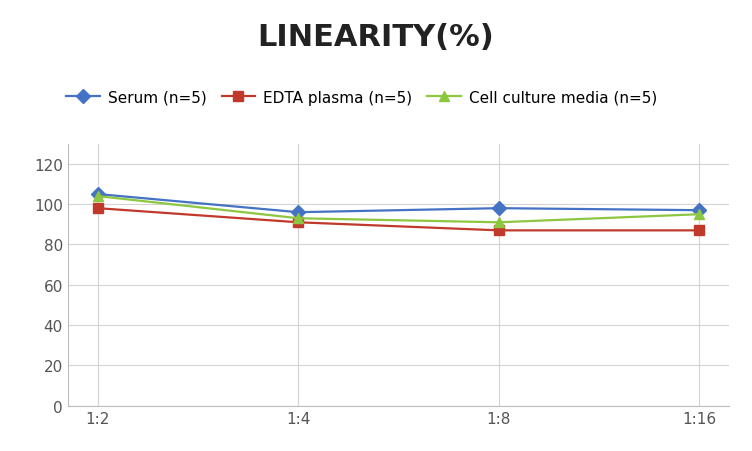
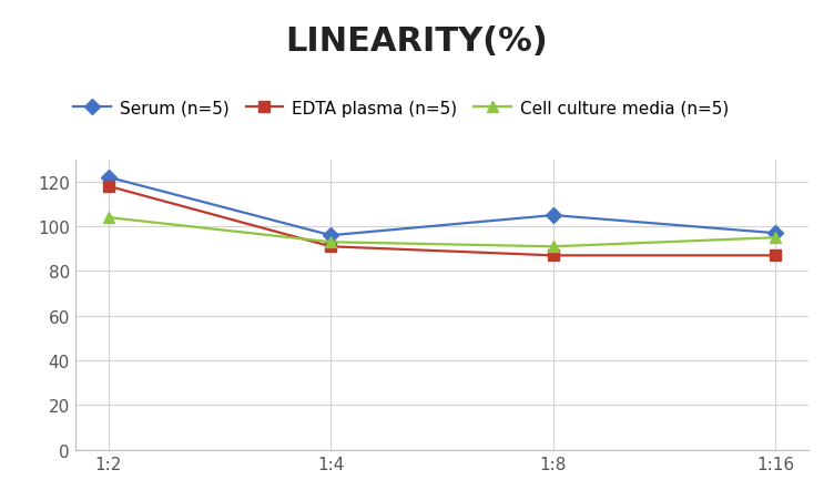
Serum (n=5)/1:2: 105 -> 122
EDTA plasma (n=5)/1:2: 98 -> 118
Serum (n=5)/1:8: 98 -> 105
